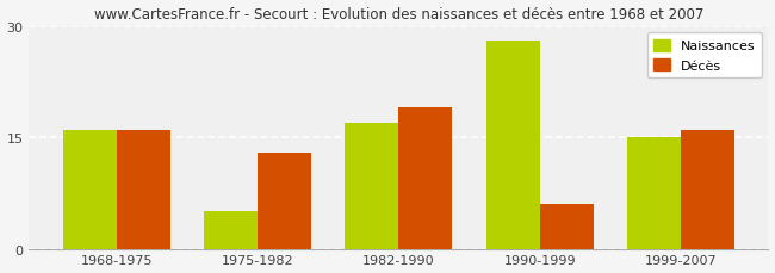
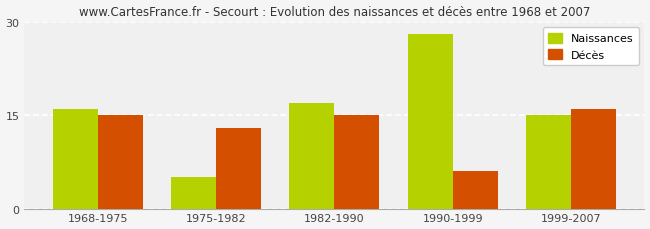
Décès/1968-1975: 16 -> 15
Décès/1982-1990: 19 -> 15
